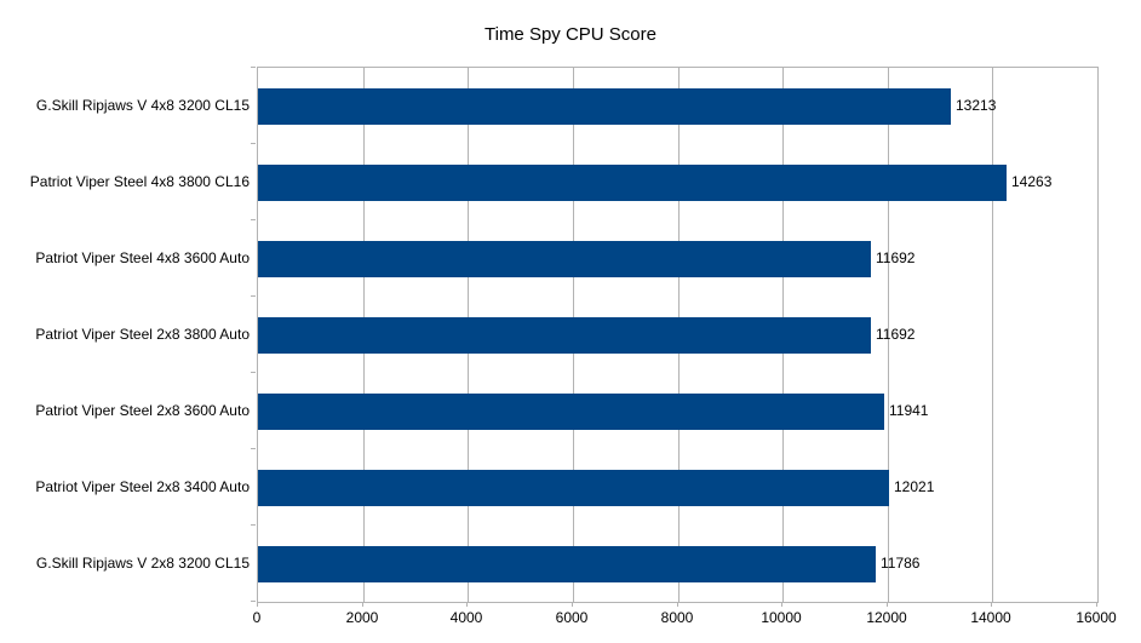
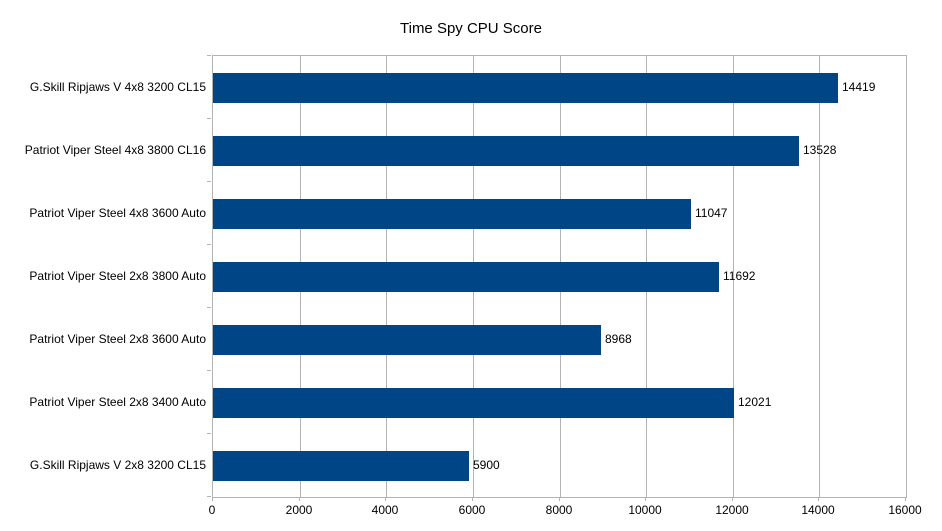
G.Skill Ripjaws V 4x8 3200 CL15: 13213 -> 14419
Patriot Viper Steel 4x8 3800 CL16: 14263 -> 13528
Patriot Viper Steel 4x8 3600 Auto: 11692 -> 11047
Patriot Viper Steel 2x8 3600 Auto: 11941 -> 8968
G.Skill Ripjaws V 2x8 3200 CL15: 11786 -> 5900
